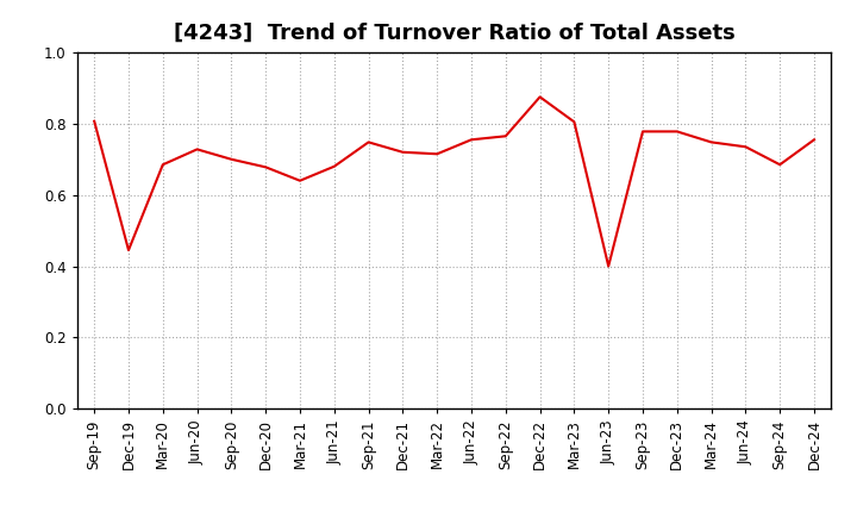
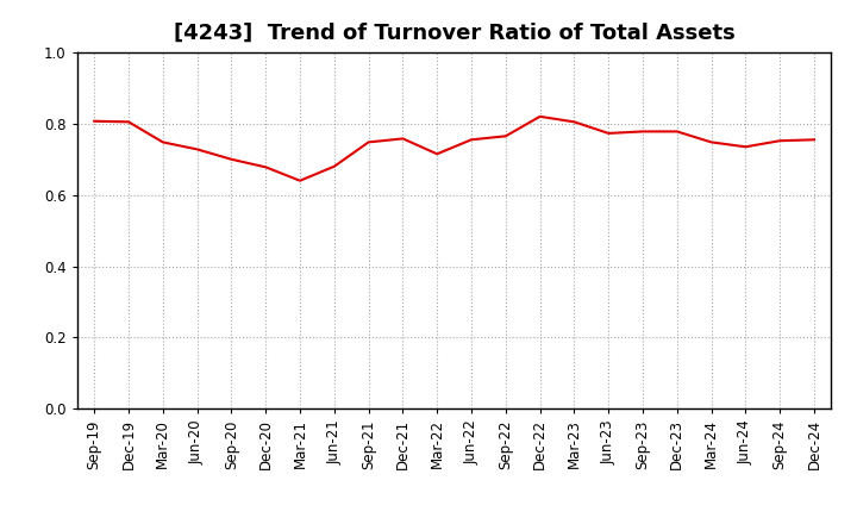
Dec-19: 0.445 -> 0.805
Mar-20: 0.685 -> 0.748
Dec-21: 0.720 -> 0.758
Dec-22: 0.875 -> 0.820
Jun-23: 0.400 -> 0.773
Sep-24: 0.685 -> 0.752
